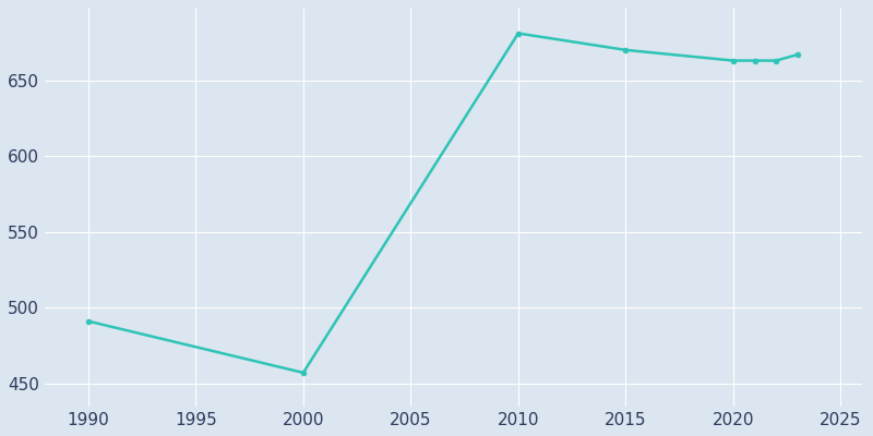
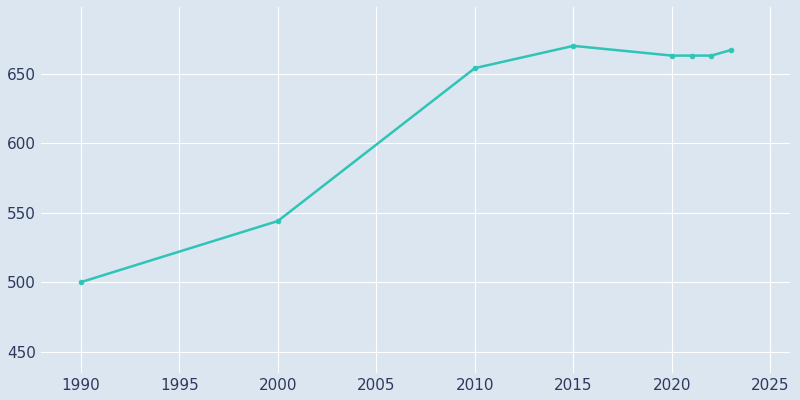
1990: 491 -> 500
2000: 457 -> 544
2010: 681 -> 654
